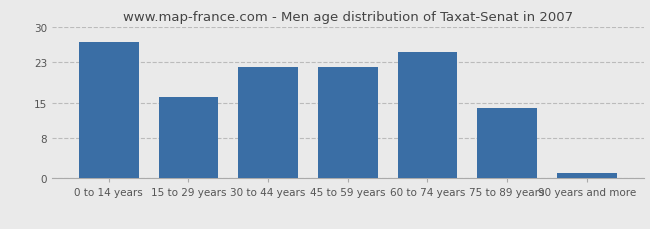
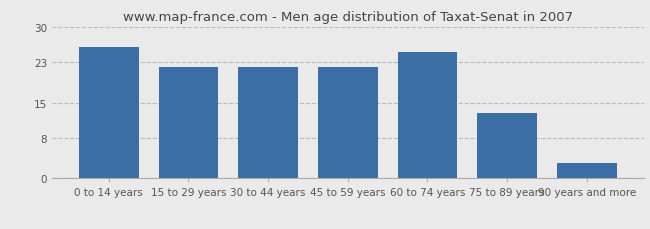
0 to 14 years: 27 -> 26
15 to 29 years: 16 -> 22
75 to 89 years: 14 -> 13
90 years and more: 1 -> 3
